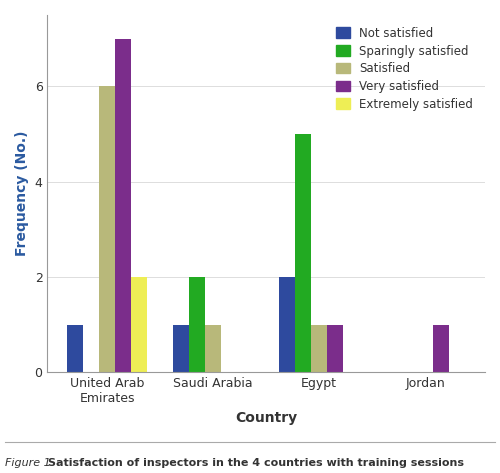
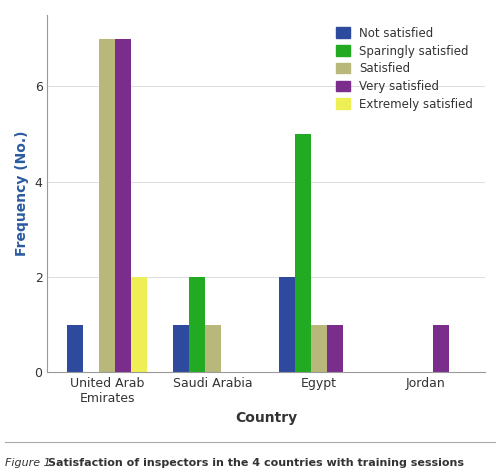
Satisfied/United Arab Emirates: 6 -> 7
